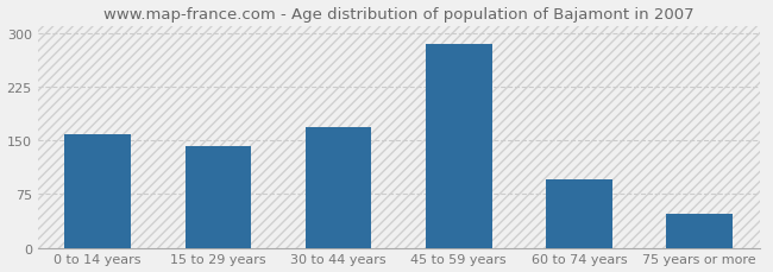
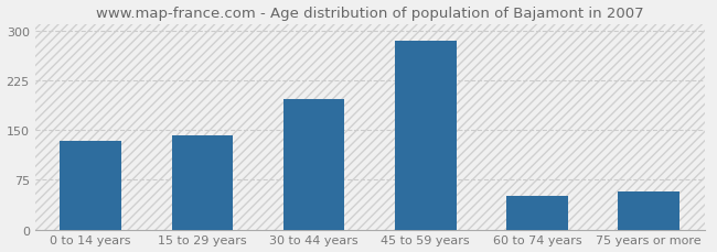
0 to 14 years: 158 -> 134
30 to 44 years: 168 -> 196
60 to 74 years: 95 -> 50
75 years or more: 48 -> 58
